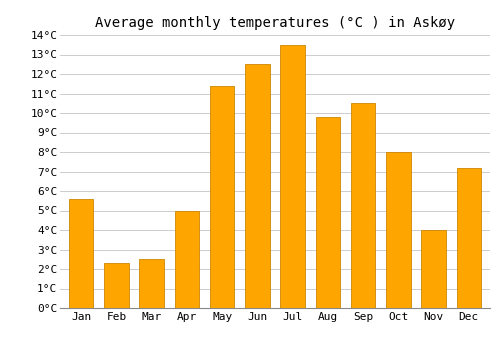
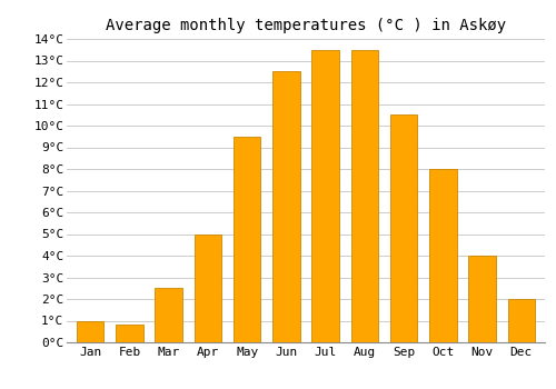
Jan: 5.6°C -> 1.0°C
Feb: 2.3°C -> 0.8°C
May: 11.4°C -> 9.5°C
Aug: 9.8°C -> 13.5°C
Dec: 7.2°C -> 2.0°C
